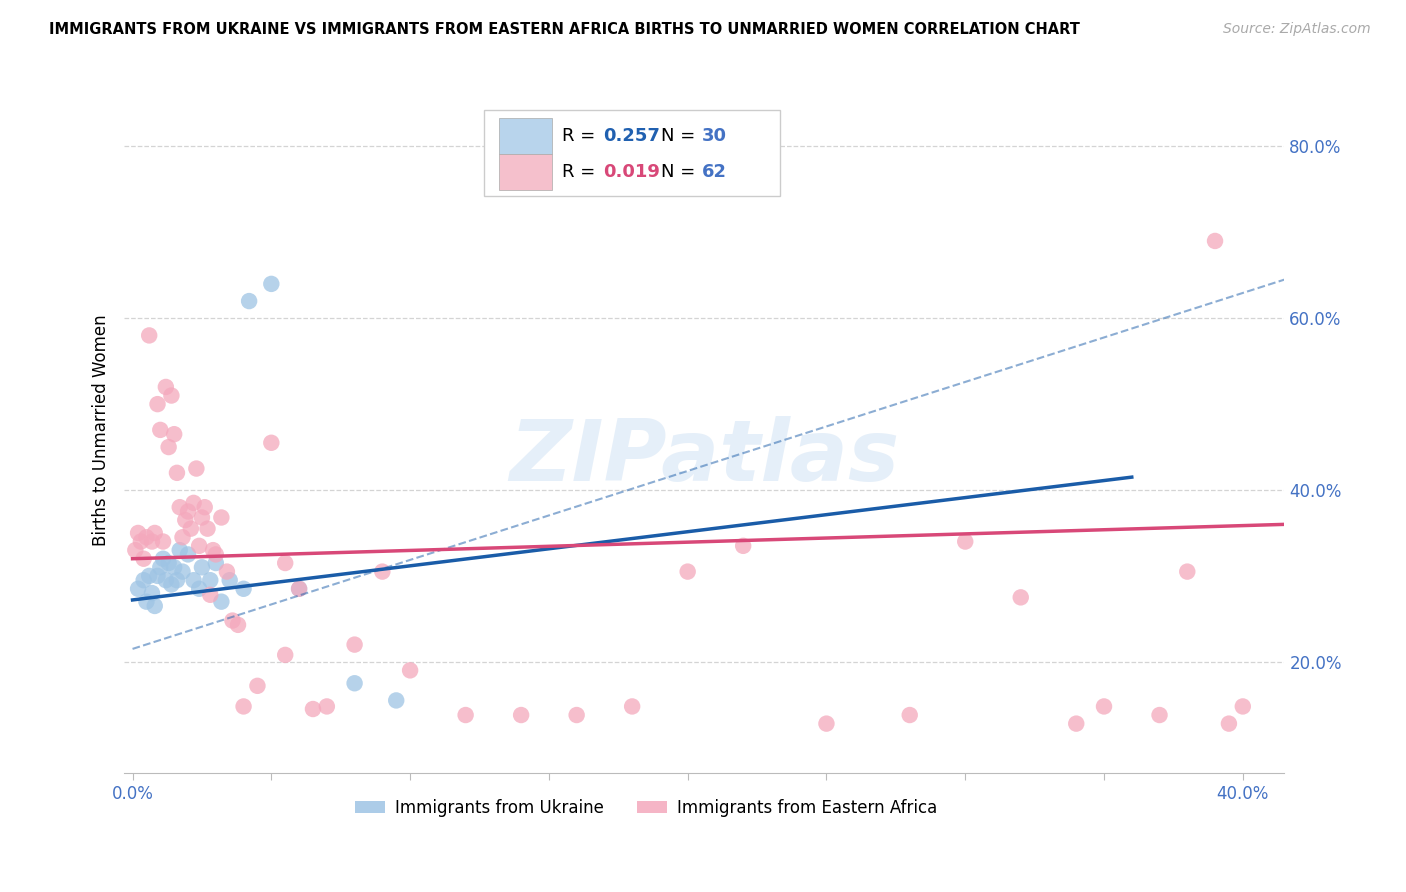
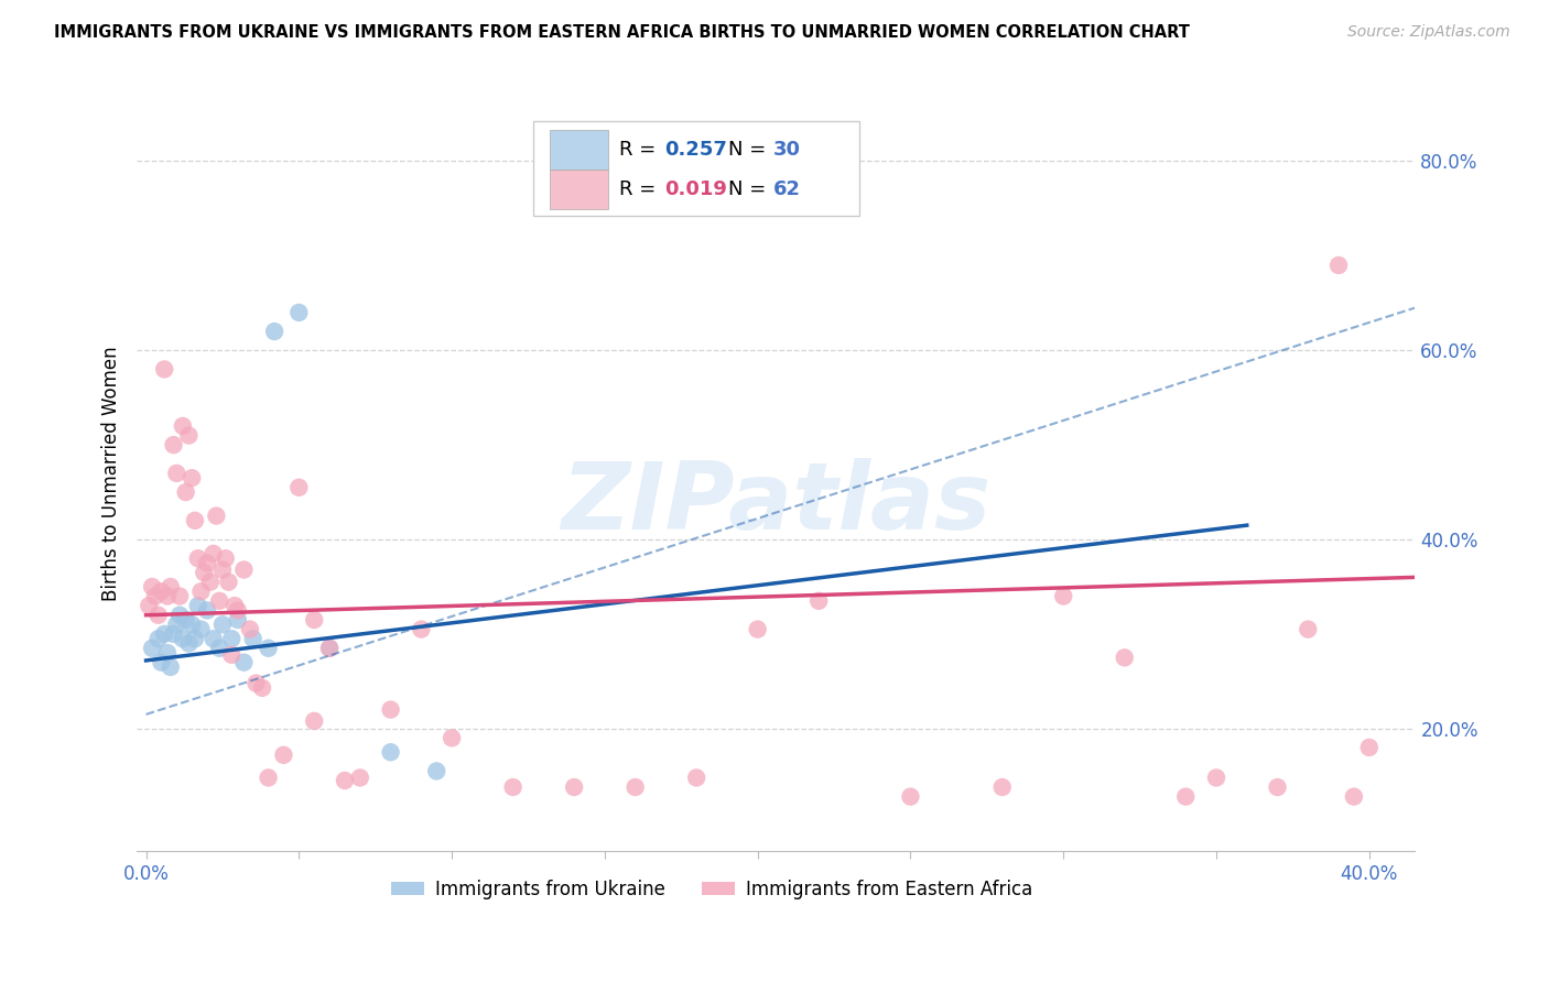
Immigrants from Eastern Africa/40.0%: 14.8% -> 18.0%
